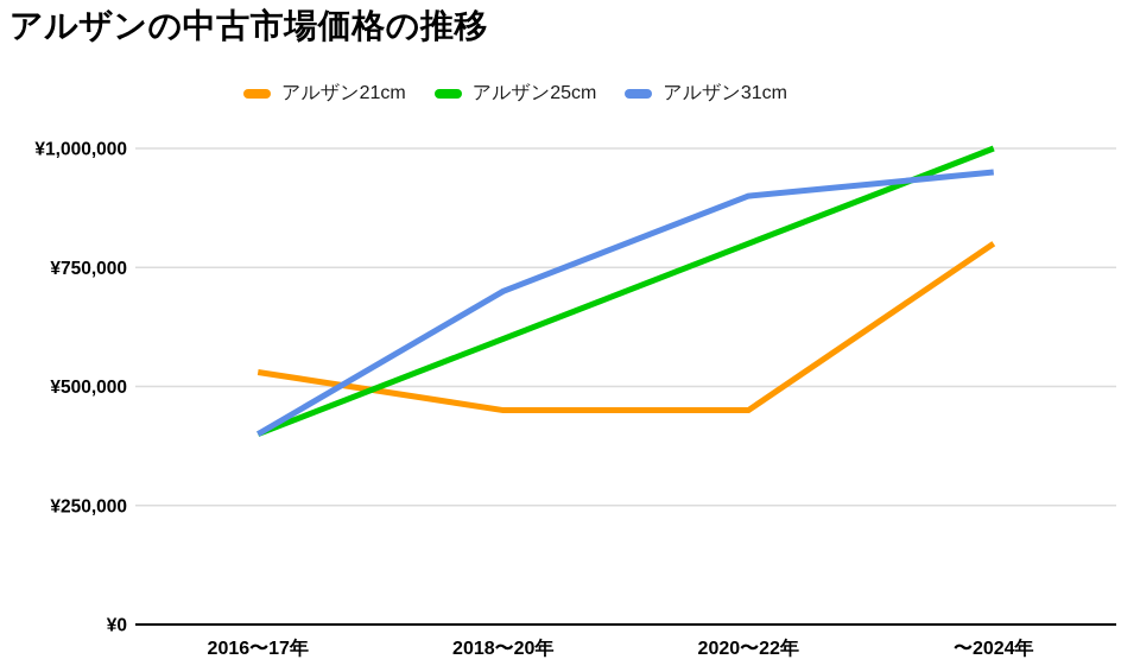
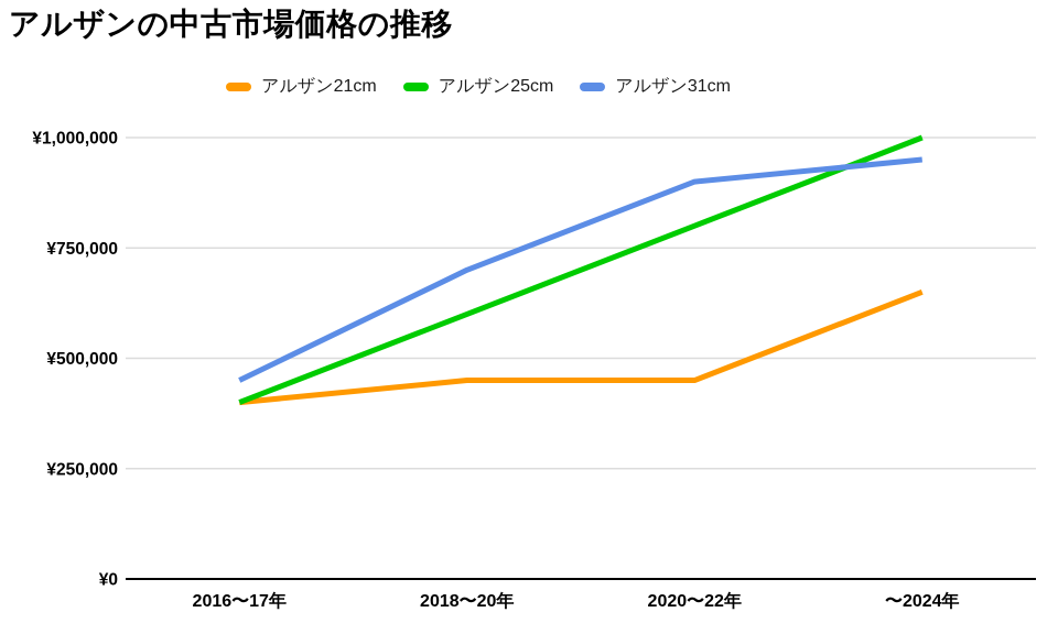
アルザン21cm/2016〜17年: ¥530000 -> ¥400000
アルザン31cm/2016〜17年: ¥400000 -> ¥450000
アルザン21cm/〜2024年: ¥800000 -> ¥650000
